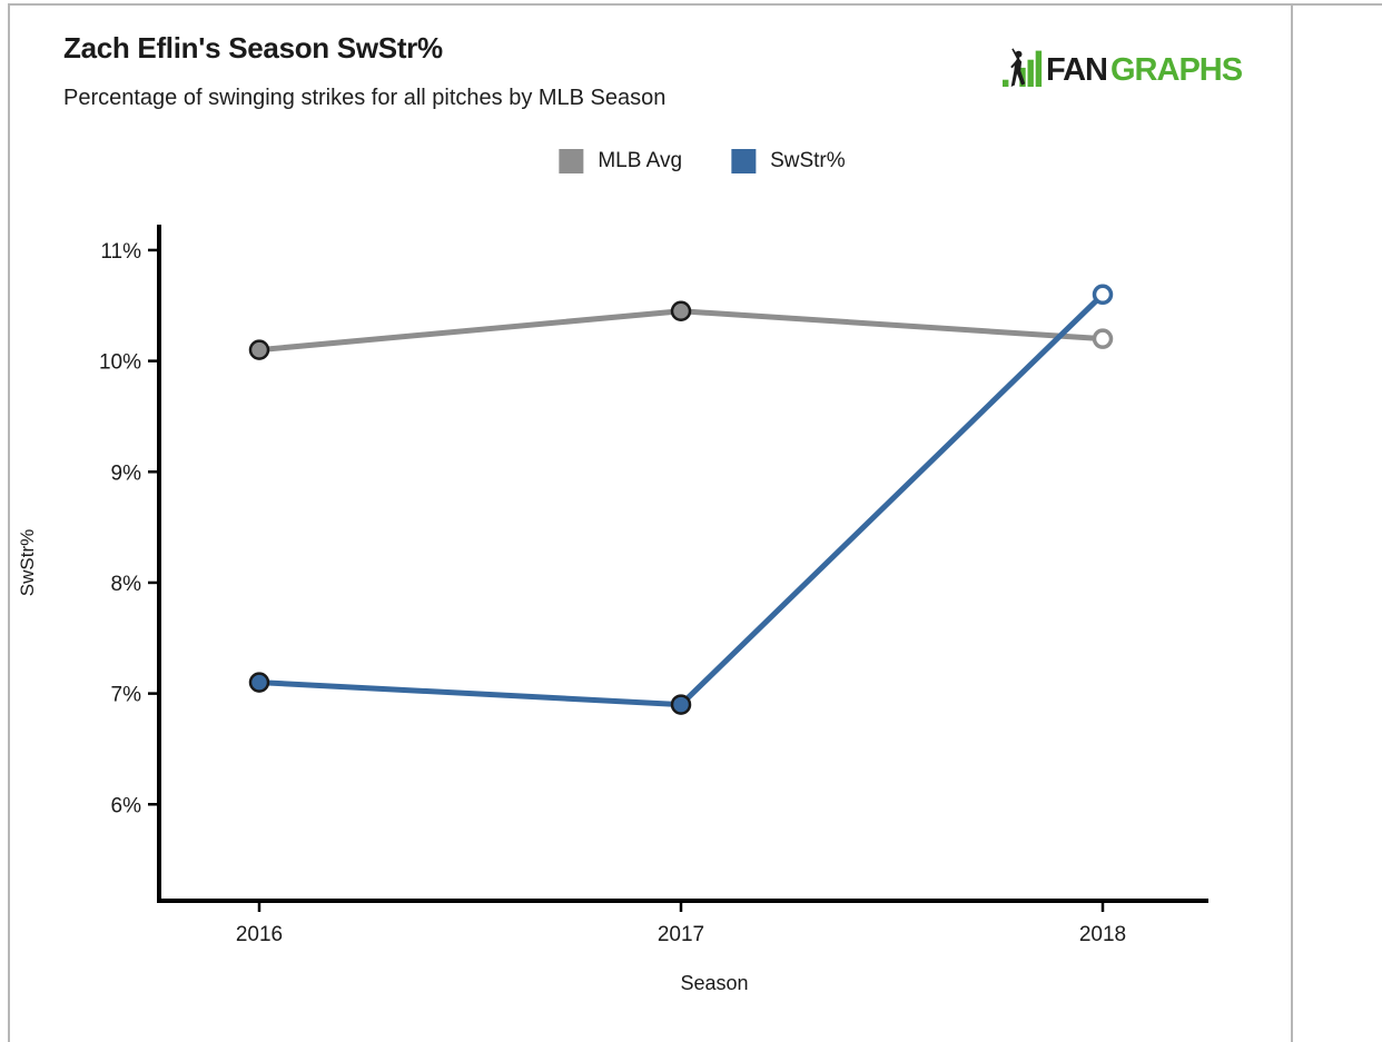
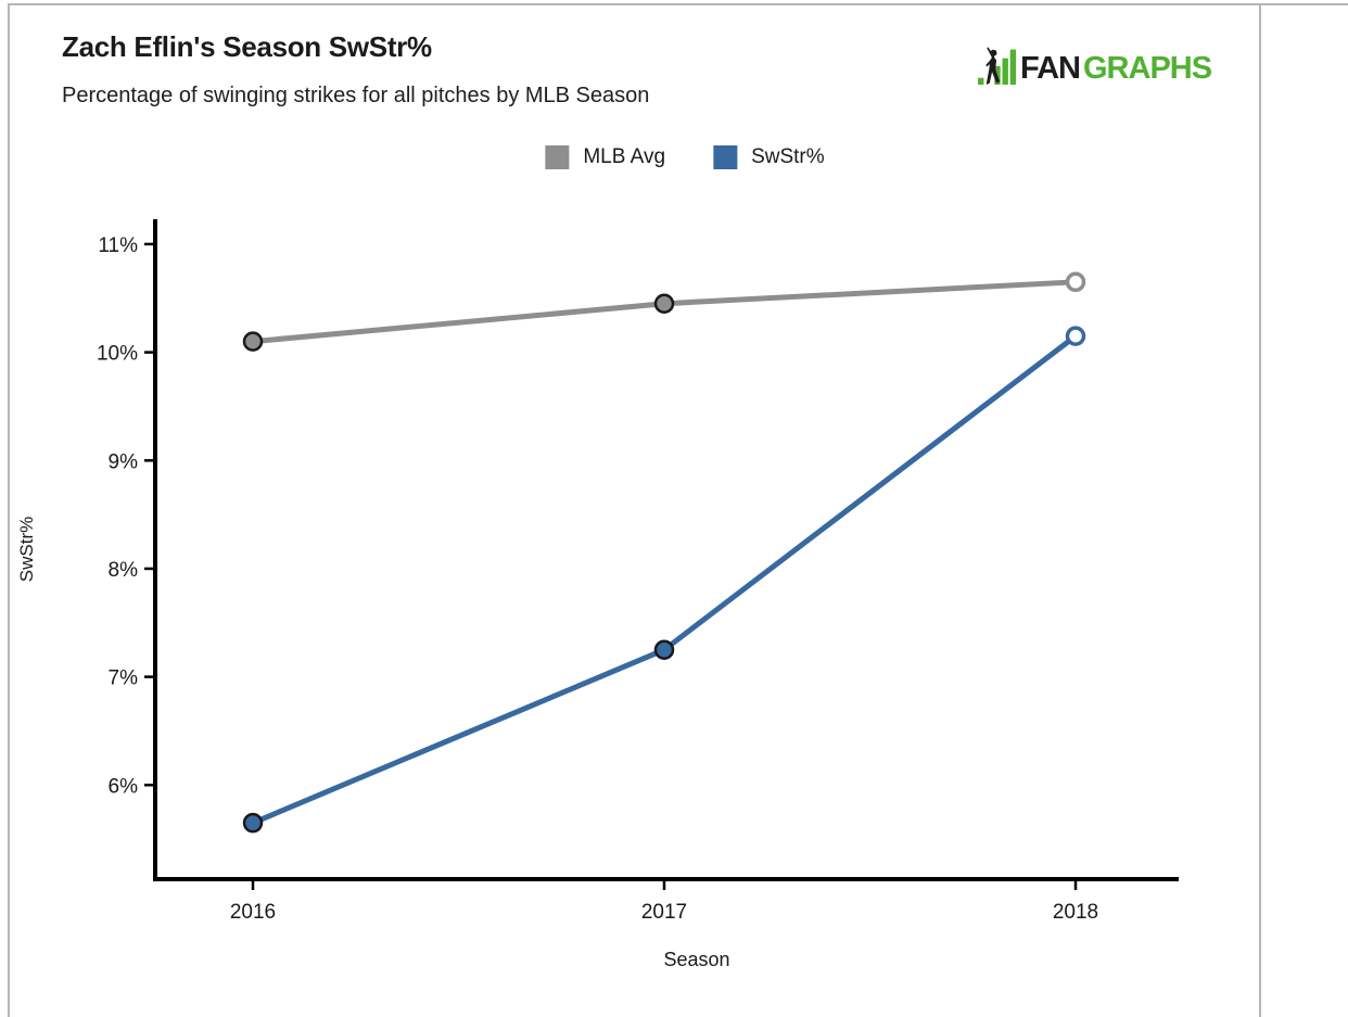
SwStr%/2016: 7.1% -> 5.7%
SwStr%/2017: 6.9% -> 7.2%
MLB Avg/2018: 10.2% -> 10.7%
SwStr%/2018: 10.6% -> 10.2%
